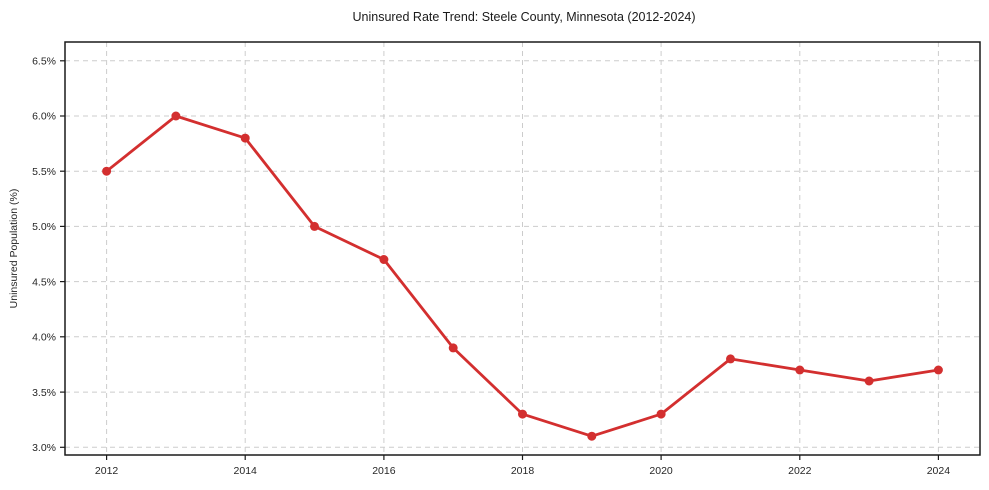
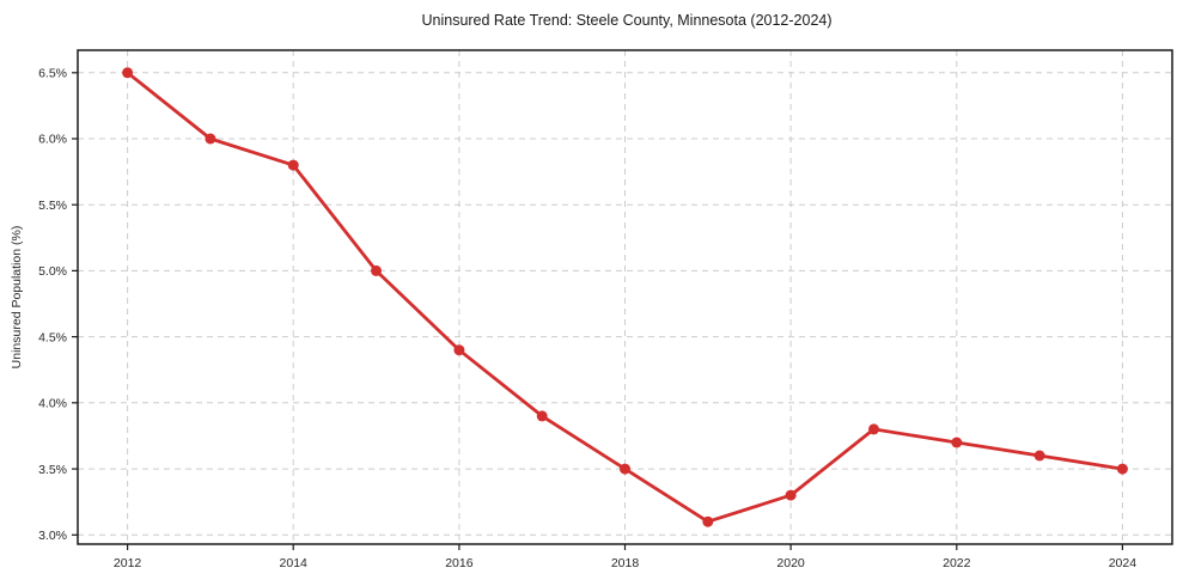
2012: 5.5% -> 6.5%
2016: 4.7% -> 4.4%
2018: 3.3% -> 3.5%
2024: 3.7% -> 3.5%
